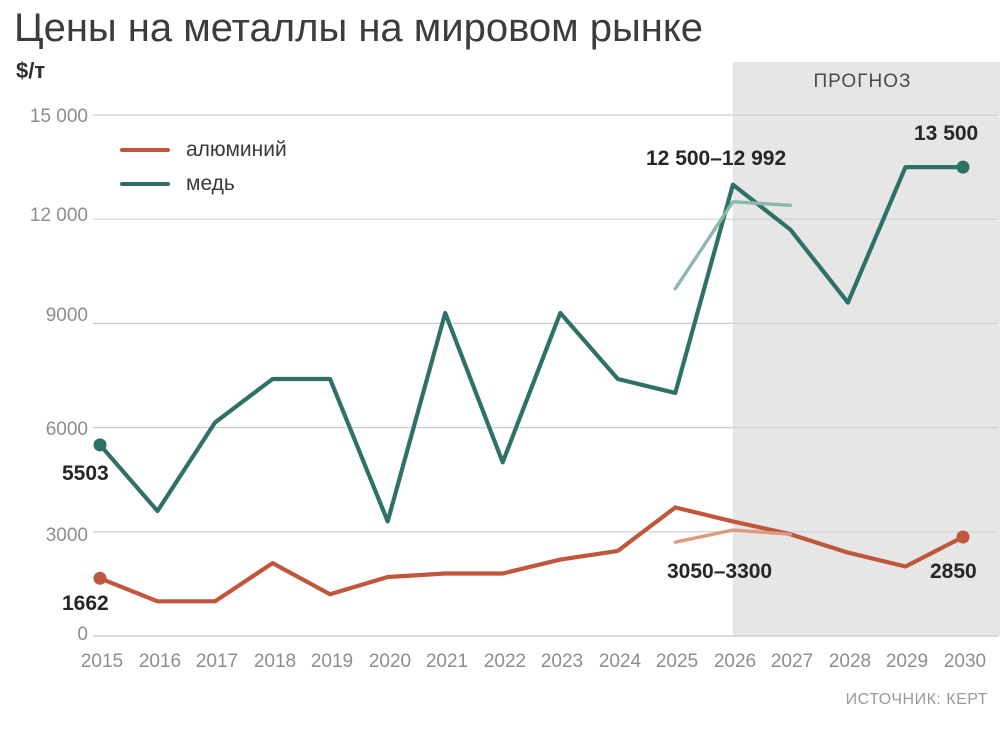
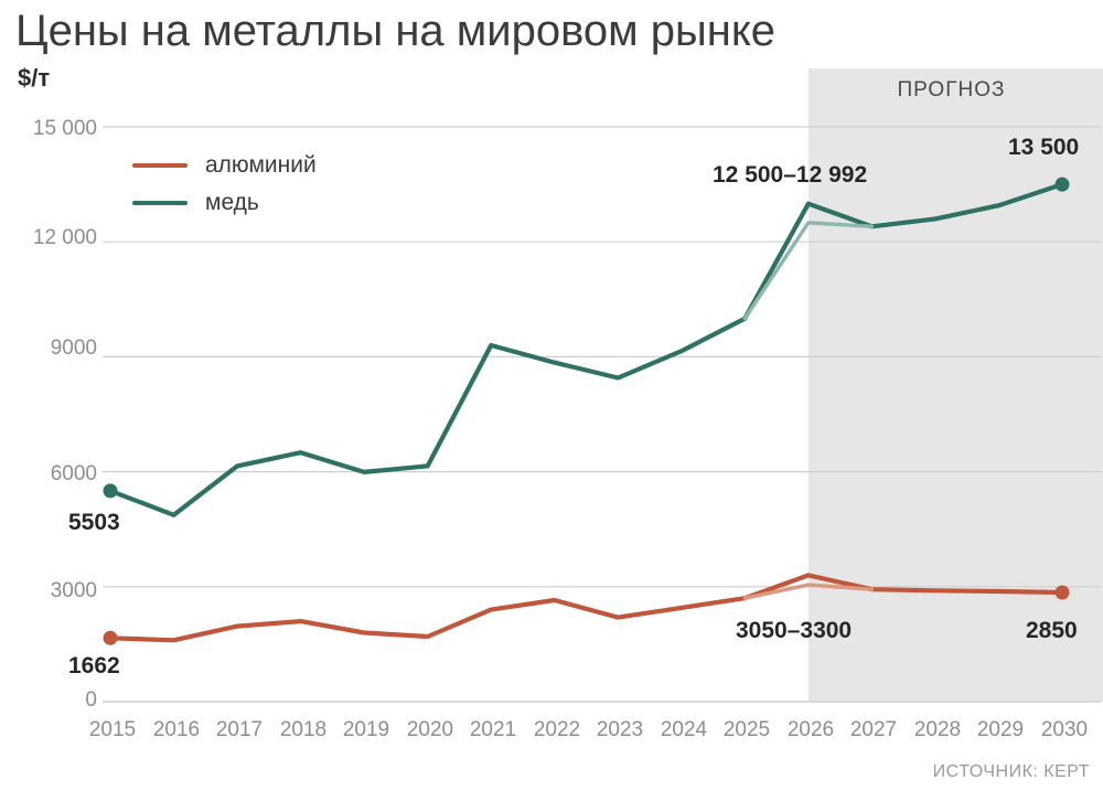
медь/2016: 3600 -> 4900
алюминий/2016: 1000 -> 1600
алюминий/2017: 1000 -> 2000
медь/2018: 7400 -> 6500
медь/2019: 7400 -> 6000
алюминий/2019: 1200 -> 1800
медь/2020: 3300 -> 6200
алюминий/2021: 1800 -> 2400
медь/2022: 5000 -> 8800
алюминий/2022: 1800 -> 2600
медь/2023: 9300 -> 8400
медь/2024: 7400 -> 9200
медь/2025: 7000 -> 10000
алюминий/2025: 3700 -> 2700
медь/2027: 11700 -> 12400
медь/2028: 9600 -> 12600
алюминий/2028: 2400 -> 2900
медь/2029: 13500 -> 13000
алюминий/2029: 2000 -> 2900
